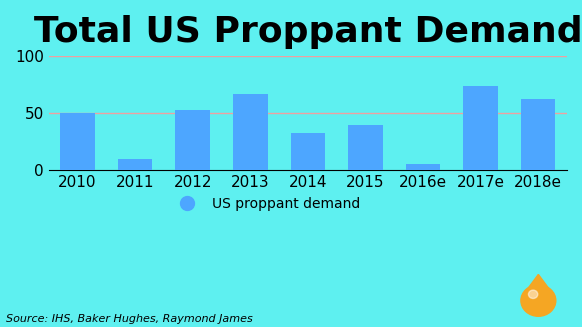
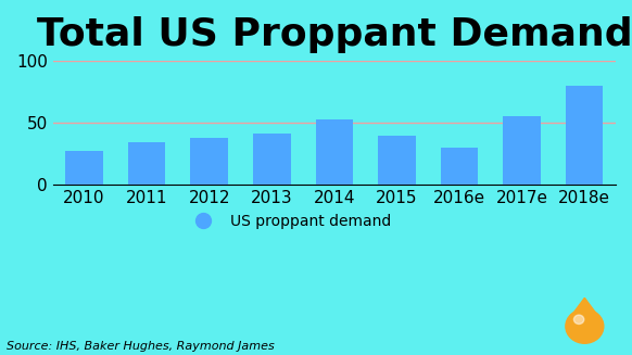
2010: 50 -> 27
2011: 10 -> 34
2012: 53 -> 38
2013: 67 -> 41
2014: 33 -> 53
2016e: 6 -> 30
2017e: 74 -> 55
2018e: 62 -> 80
